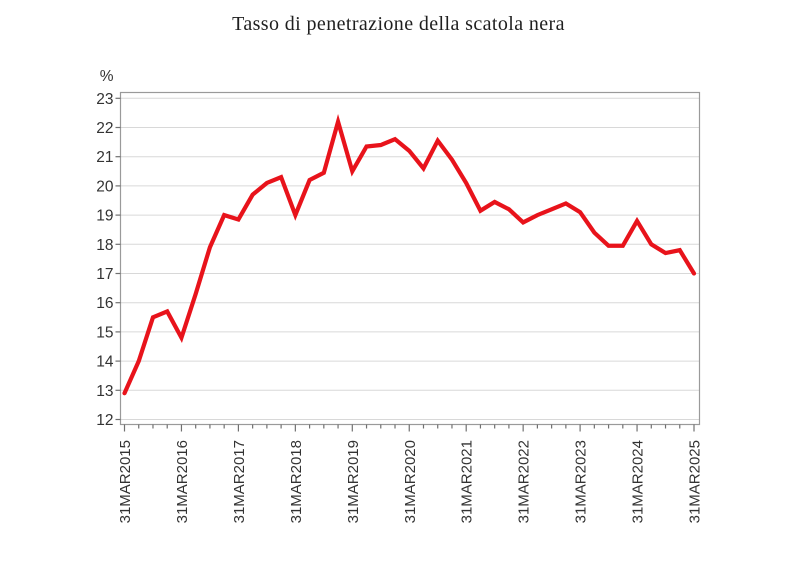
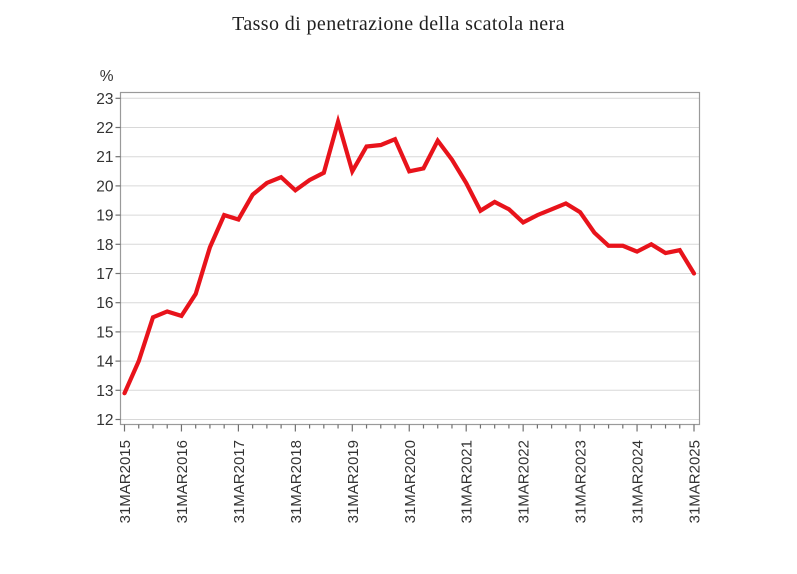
31MAR2016: 14.8 -> 15.6
31MAR2018: 19.0 -> 19.9
31MAR2020: 21.2 -> 20.5
31MAR2024: 18.8 -> 17.8
